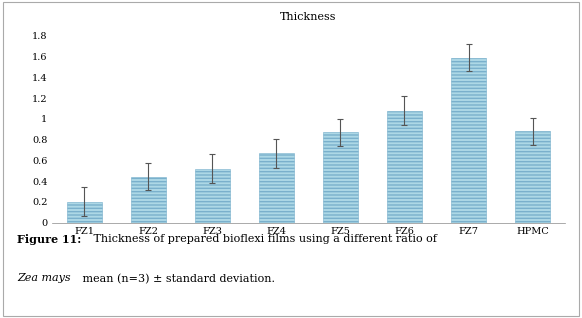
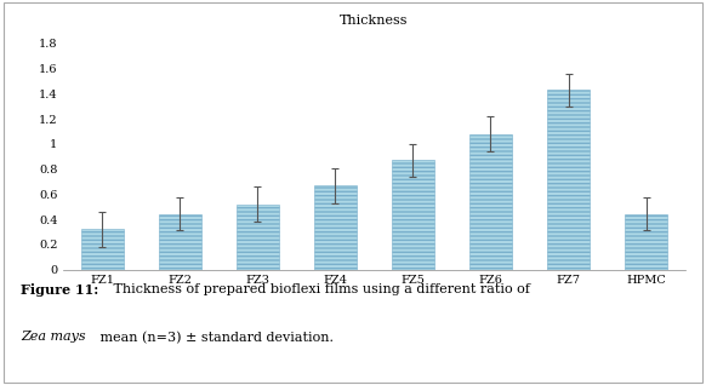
FZ1: 0.20 -> 0.32
FZ7: 1.59 -> 1.43
HPMC: 0.88 -> 0.44
